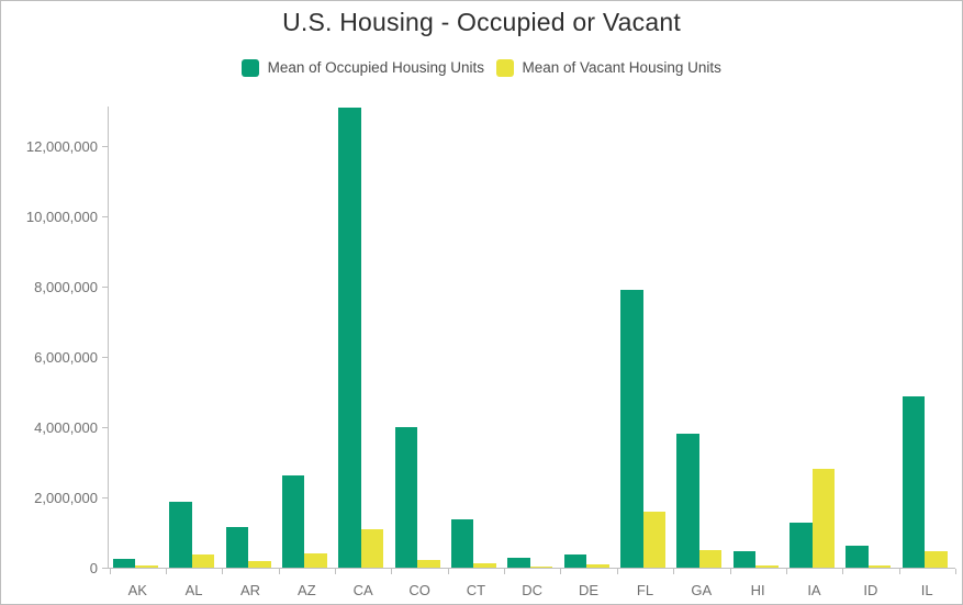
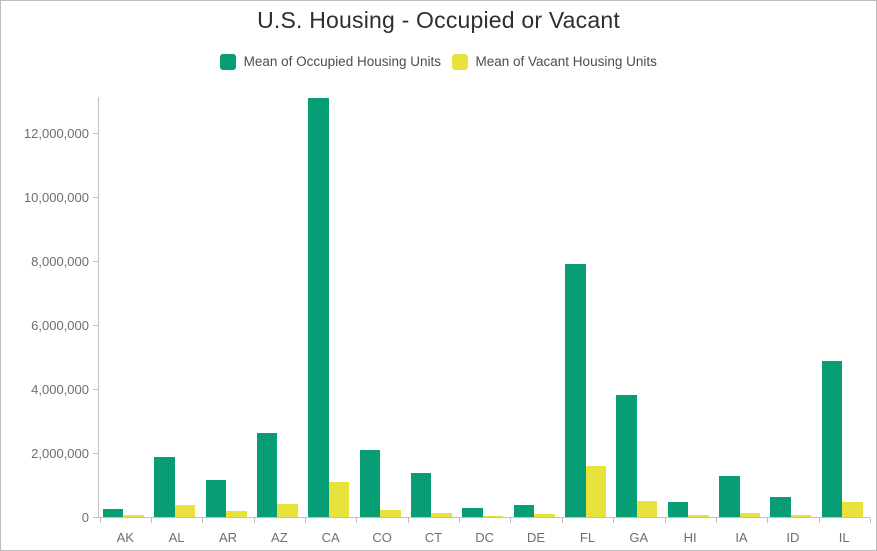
Mean of Occupied Housing Units/CO: 4000000 -> 2100000
Mean of Vacant Housing Units/IA: 2800000 -> 100000
